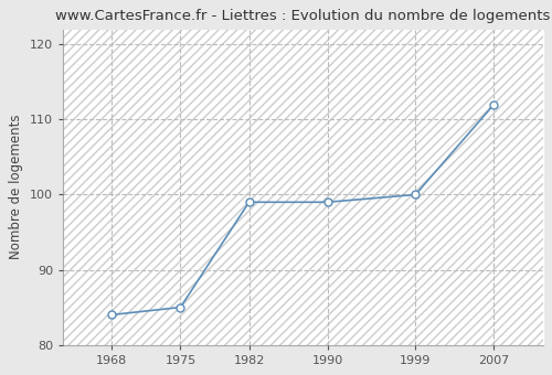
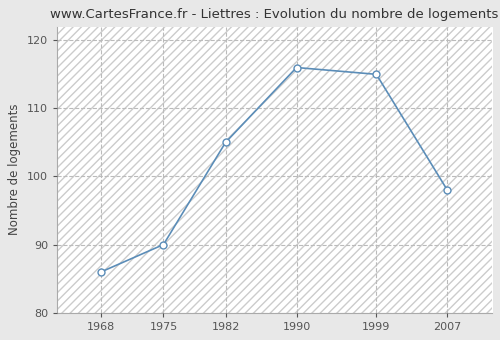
1968: 84 -> 86
1975: 85 -> 90
1982: 99 -> 105
1990: 99 -> 116
1999: 100 -> 115
2007: 112 -> 98
